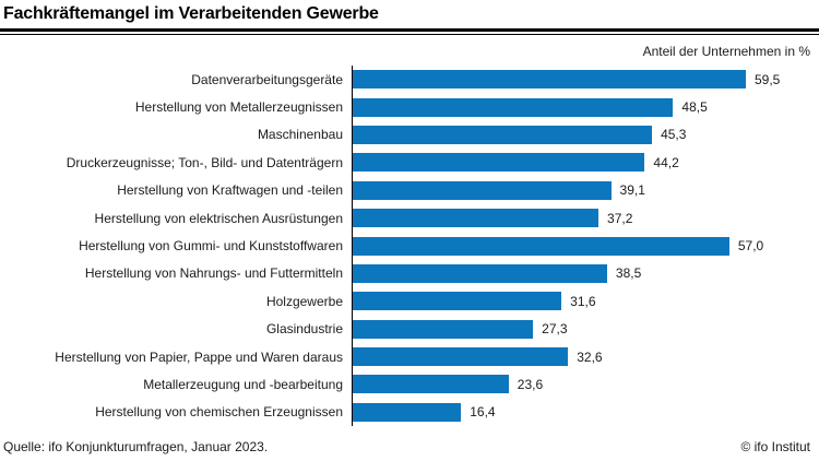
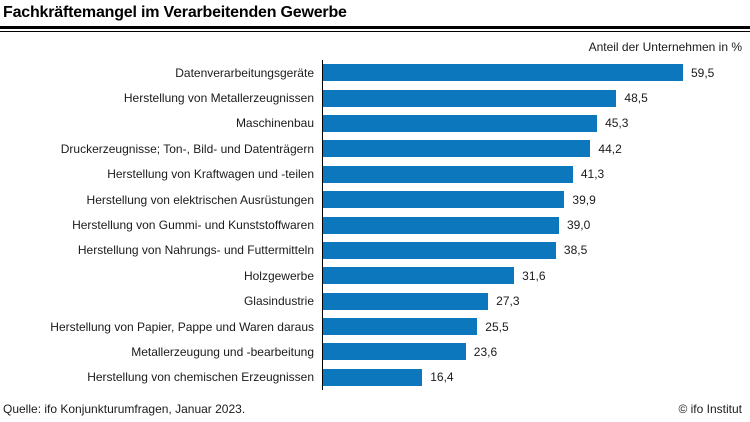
Herstellung von Kraftwagen und -teilen: 39,1 -> 41,3
Herstellung von elektrischen Ausrüstungen: 37,2 -> 39,9
Herstellung von Gummi- und Kunststoffwaren: 57,0 -> 39,0
Herstellung von Papier, Pappe und Waren daraus: 32,6 -> 25,5
